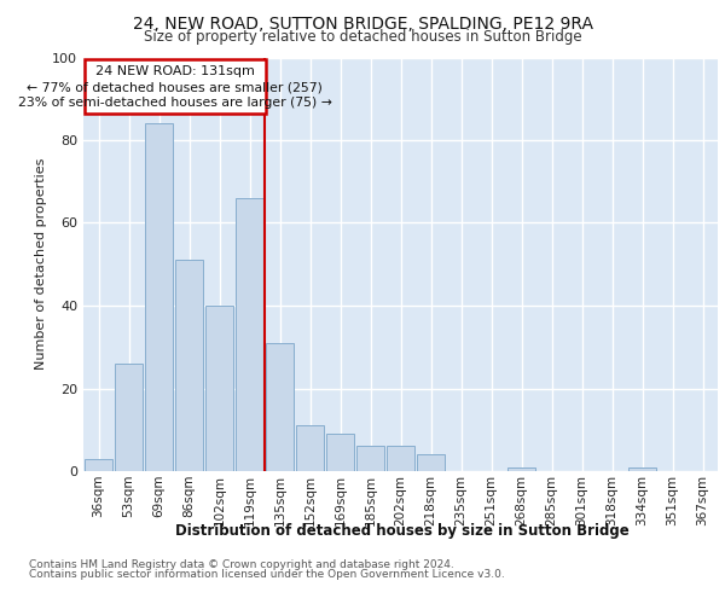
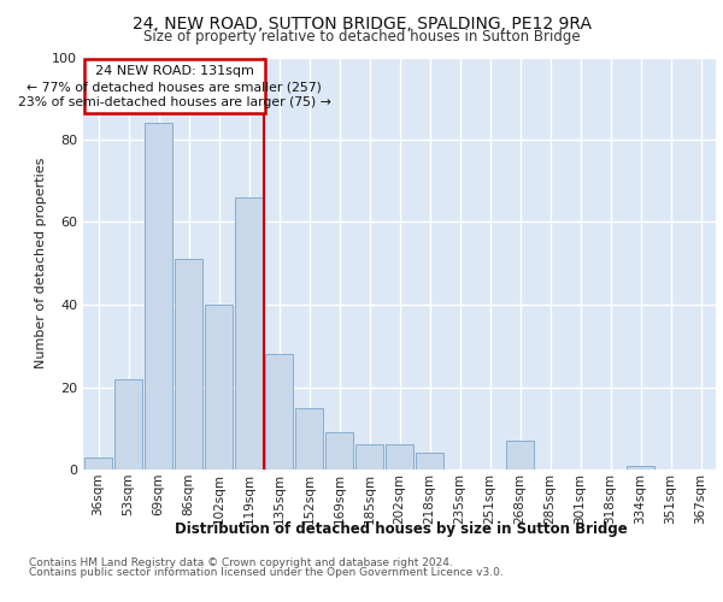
53sqm: 26 -> 22
135sqm: 31 -> 28
152sqm: 11 -> 15
268sqm: 1 -> 7
